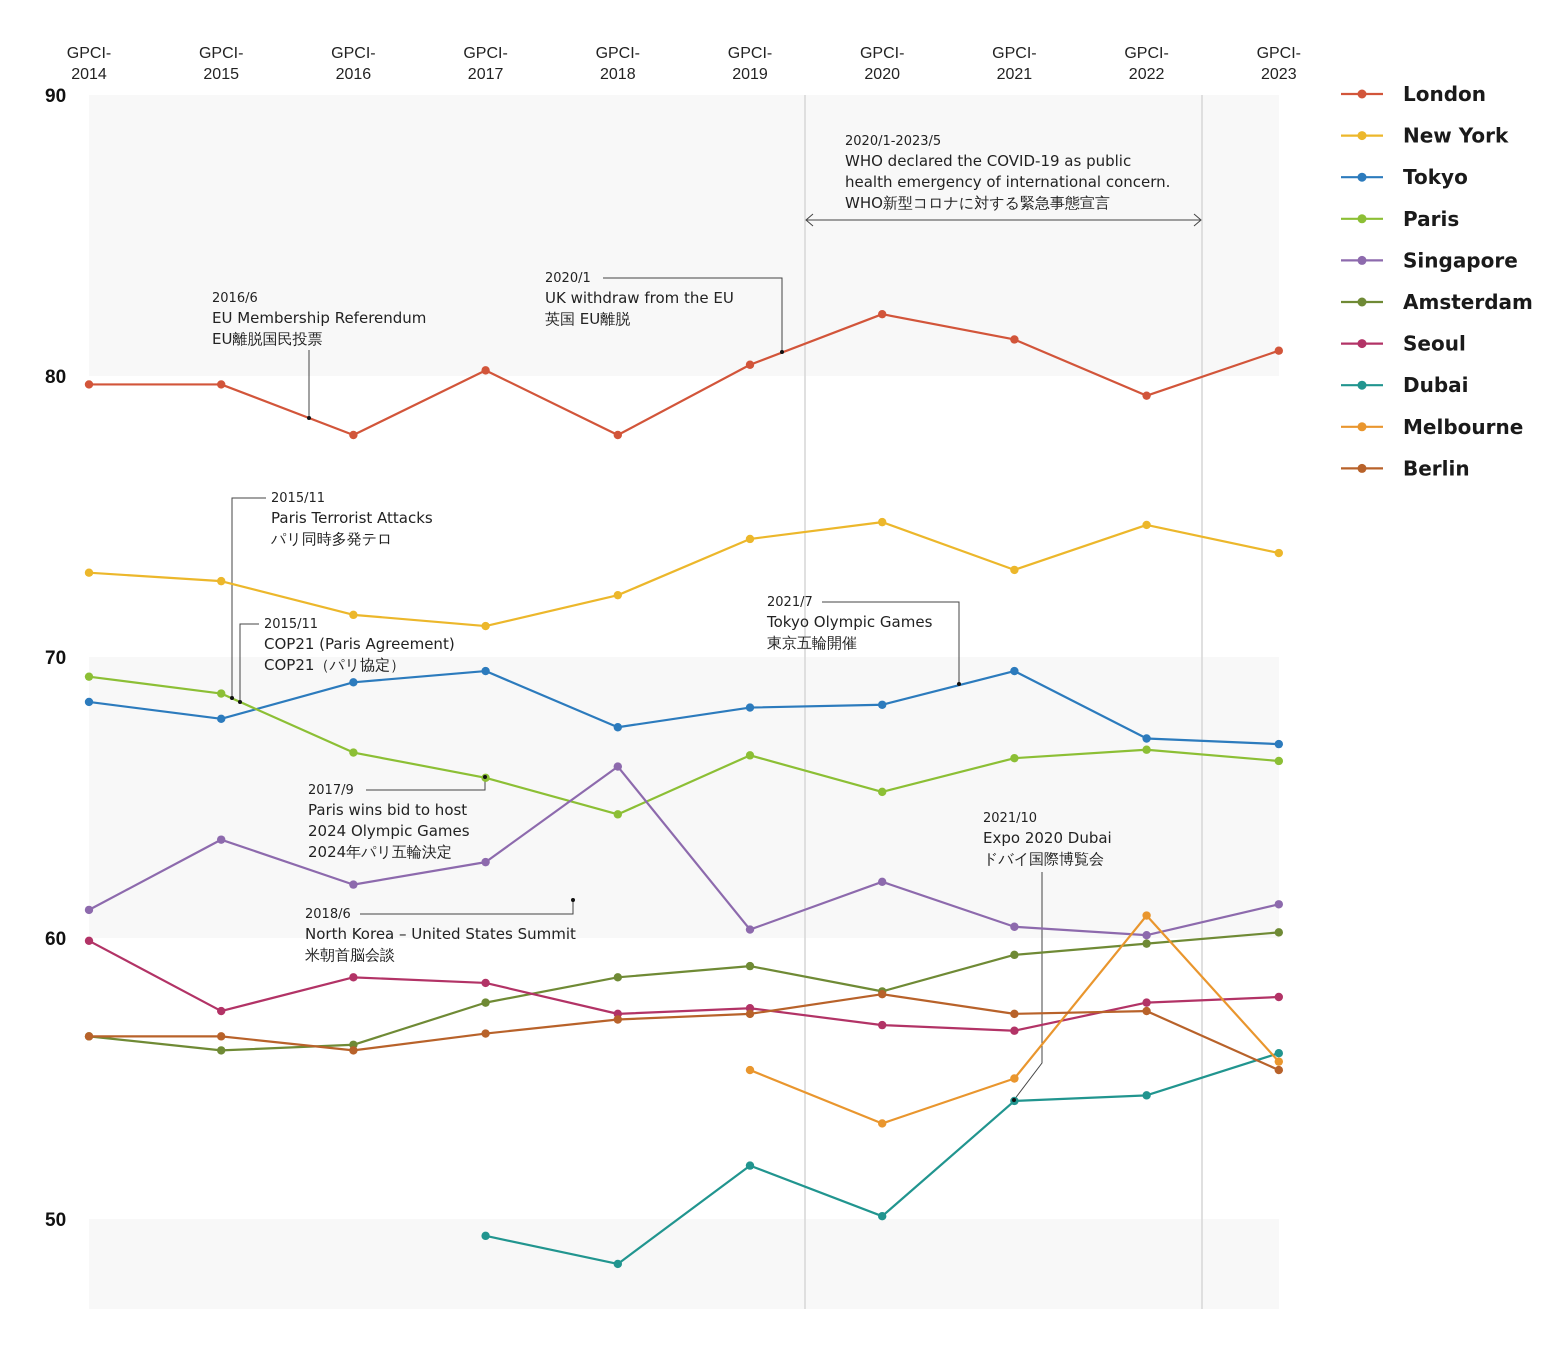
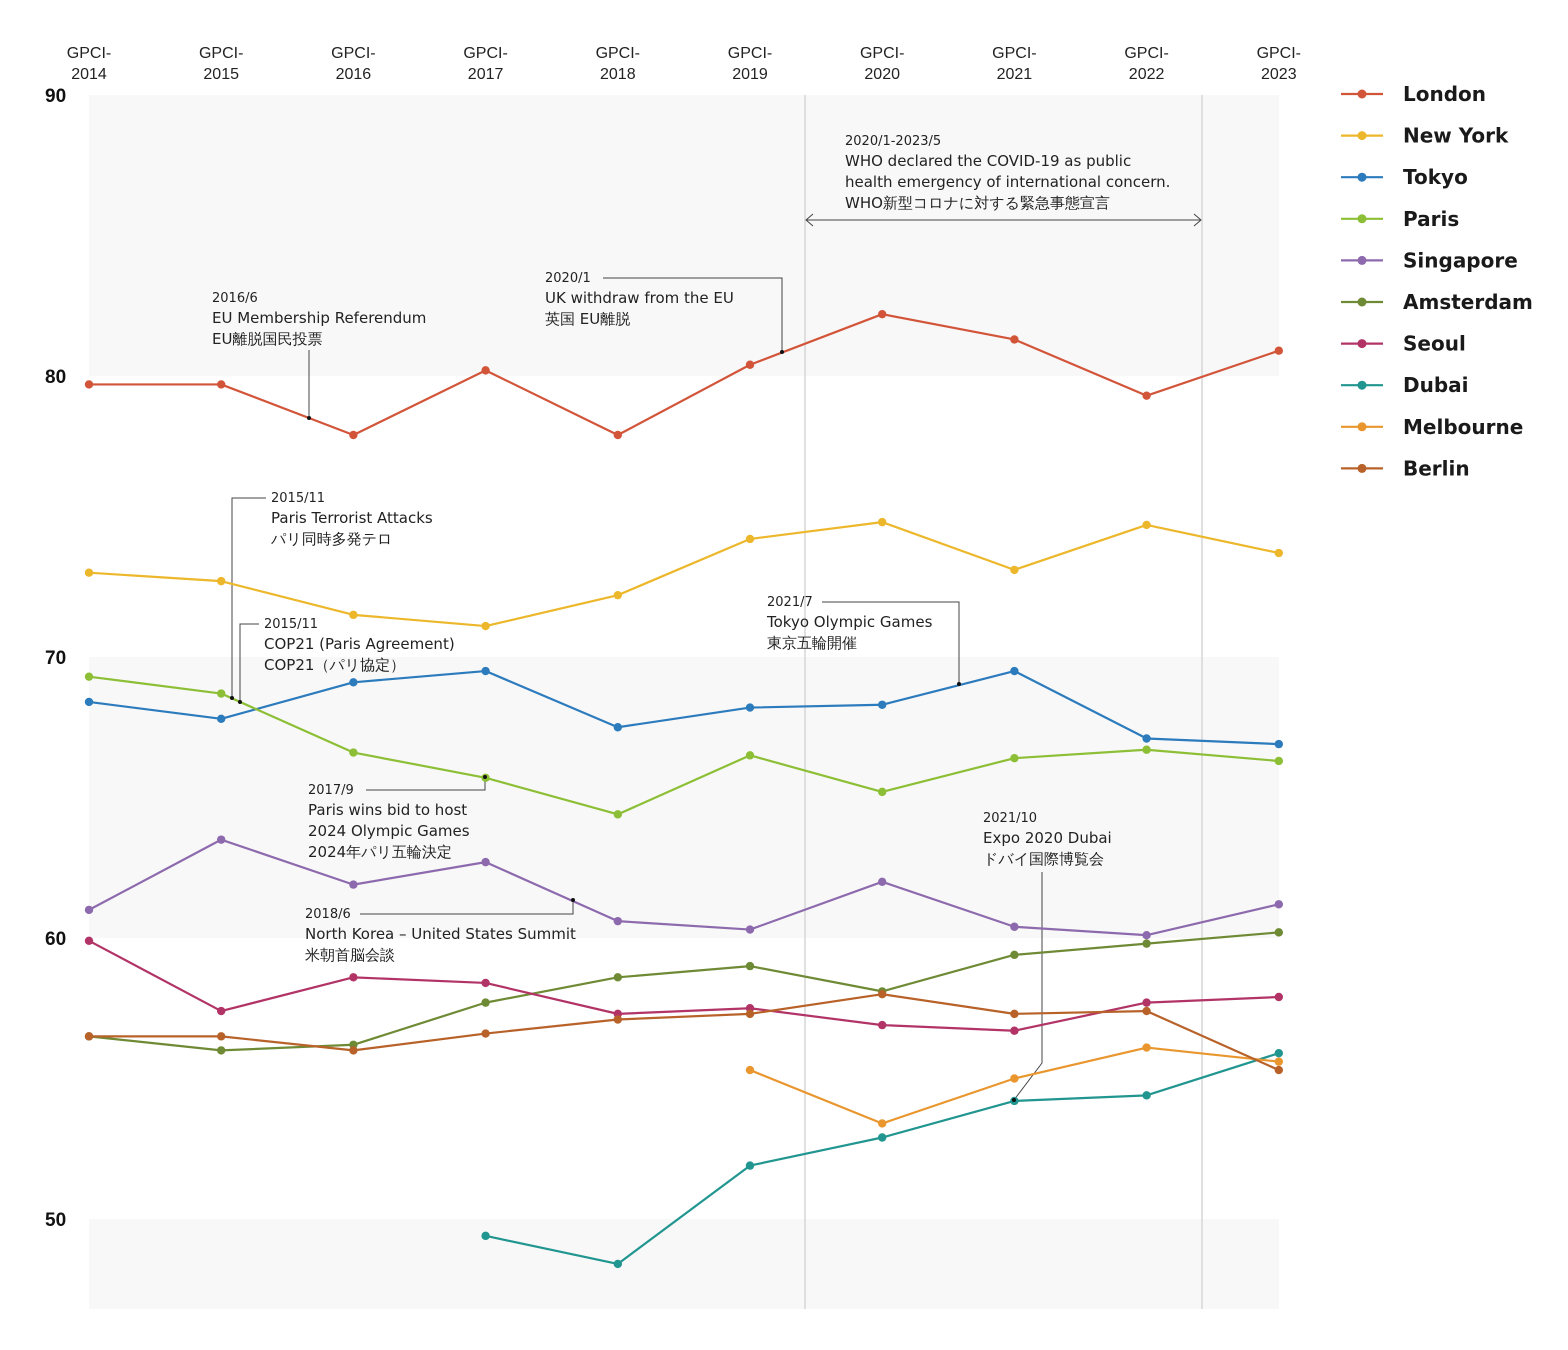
Singapore/GPCI-2018: 66.1 -> 60.6
Dubai/GPCI-2020: 50.1 -> 52.9
Melbourne/GPCI-2022: 60.8 -> 56.1
